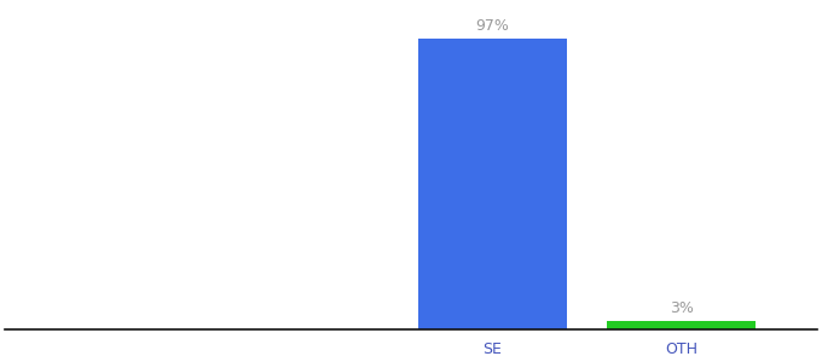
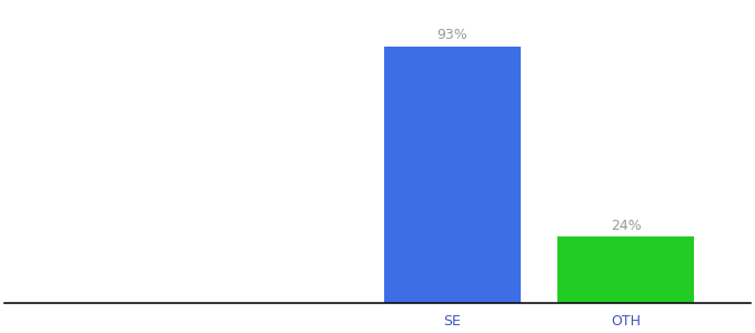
SE: 97% -> 93%
OTH: 3% -> 24%
